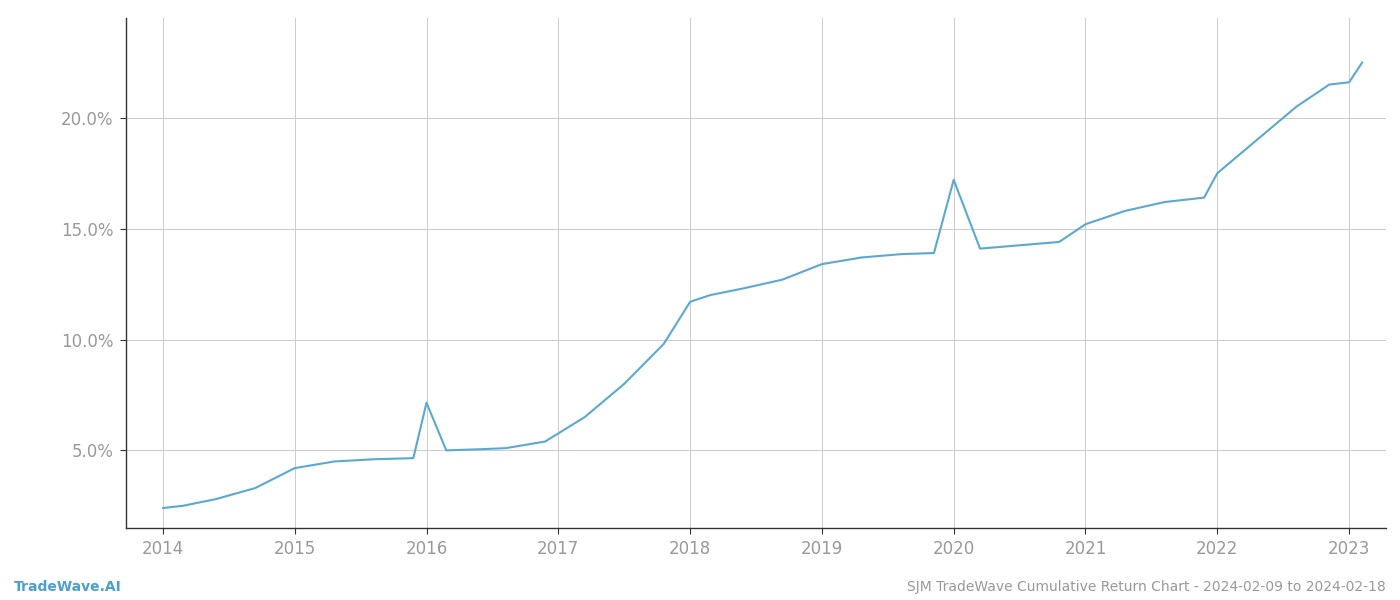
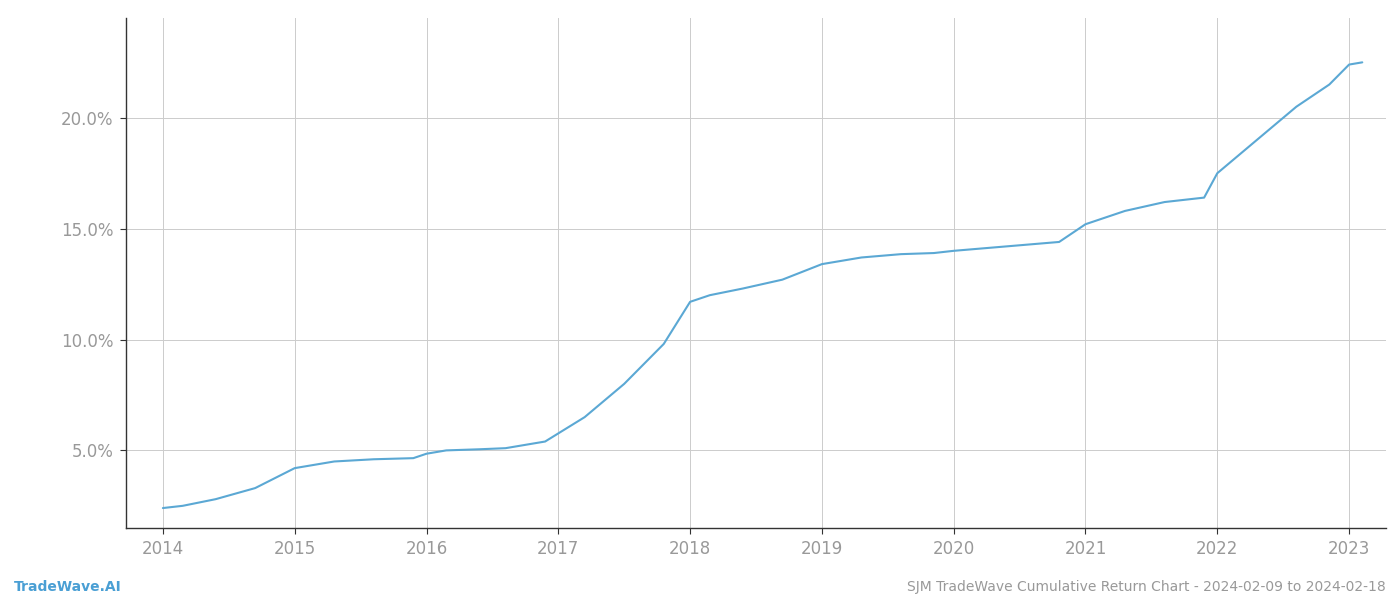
2016: 7.15% -> 4.85%
2020: 17.20% -> 14.00%
2023: 21.60% -> 22.40%
